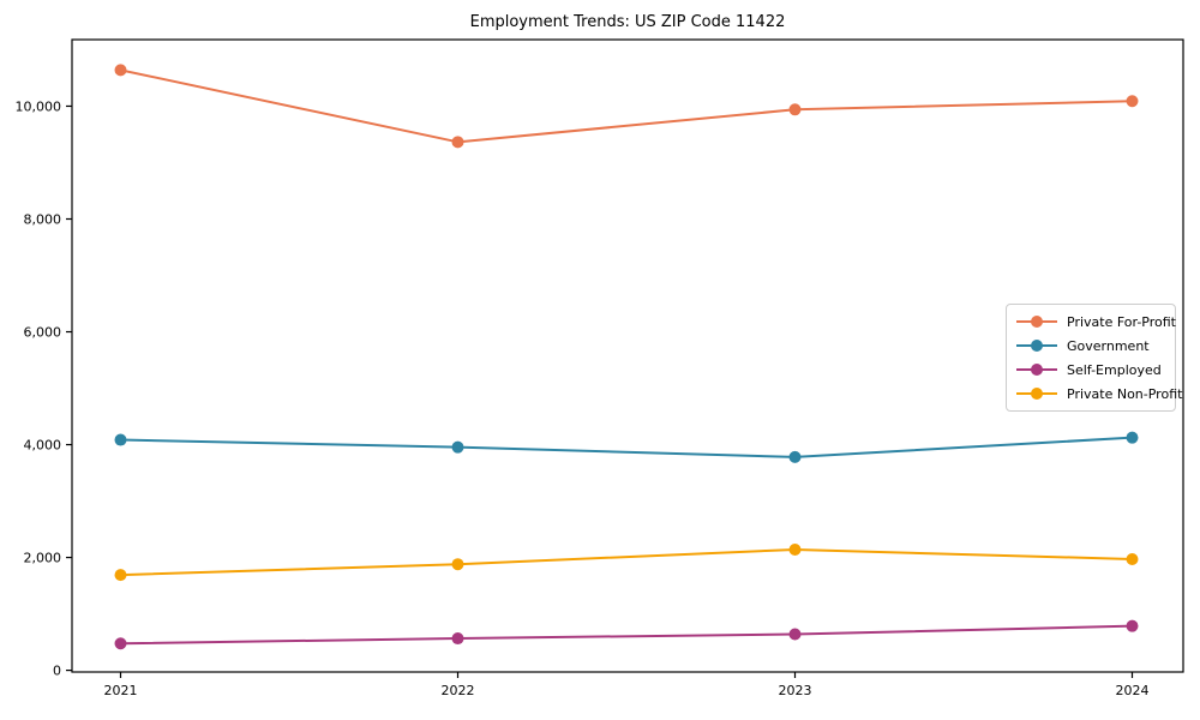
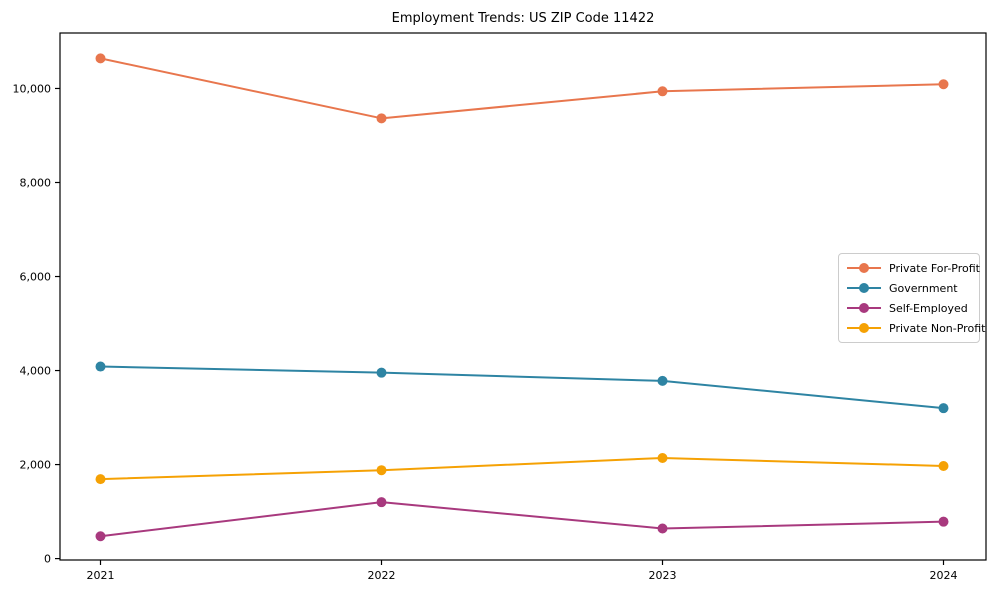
Self-Employed/2022: 600 -> 1200
Government/2024: 4100 -> 3200
